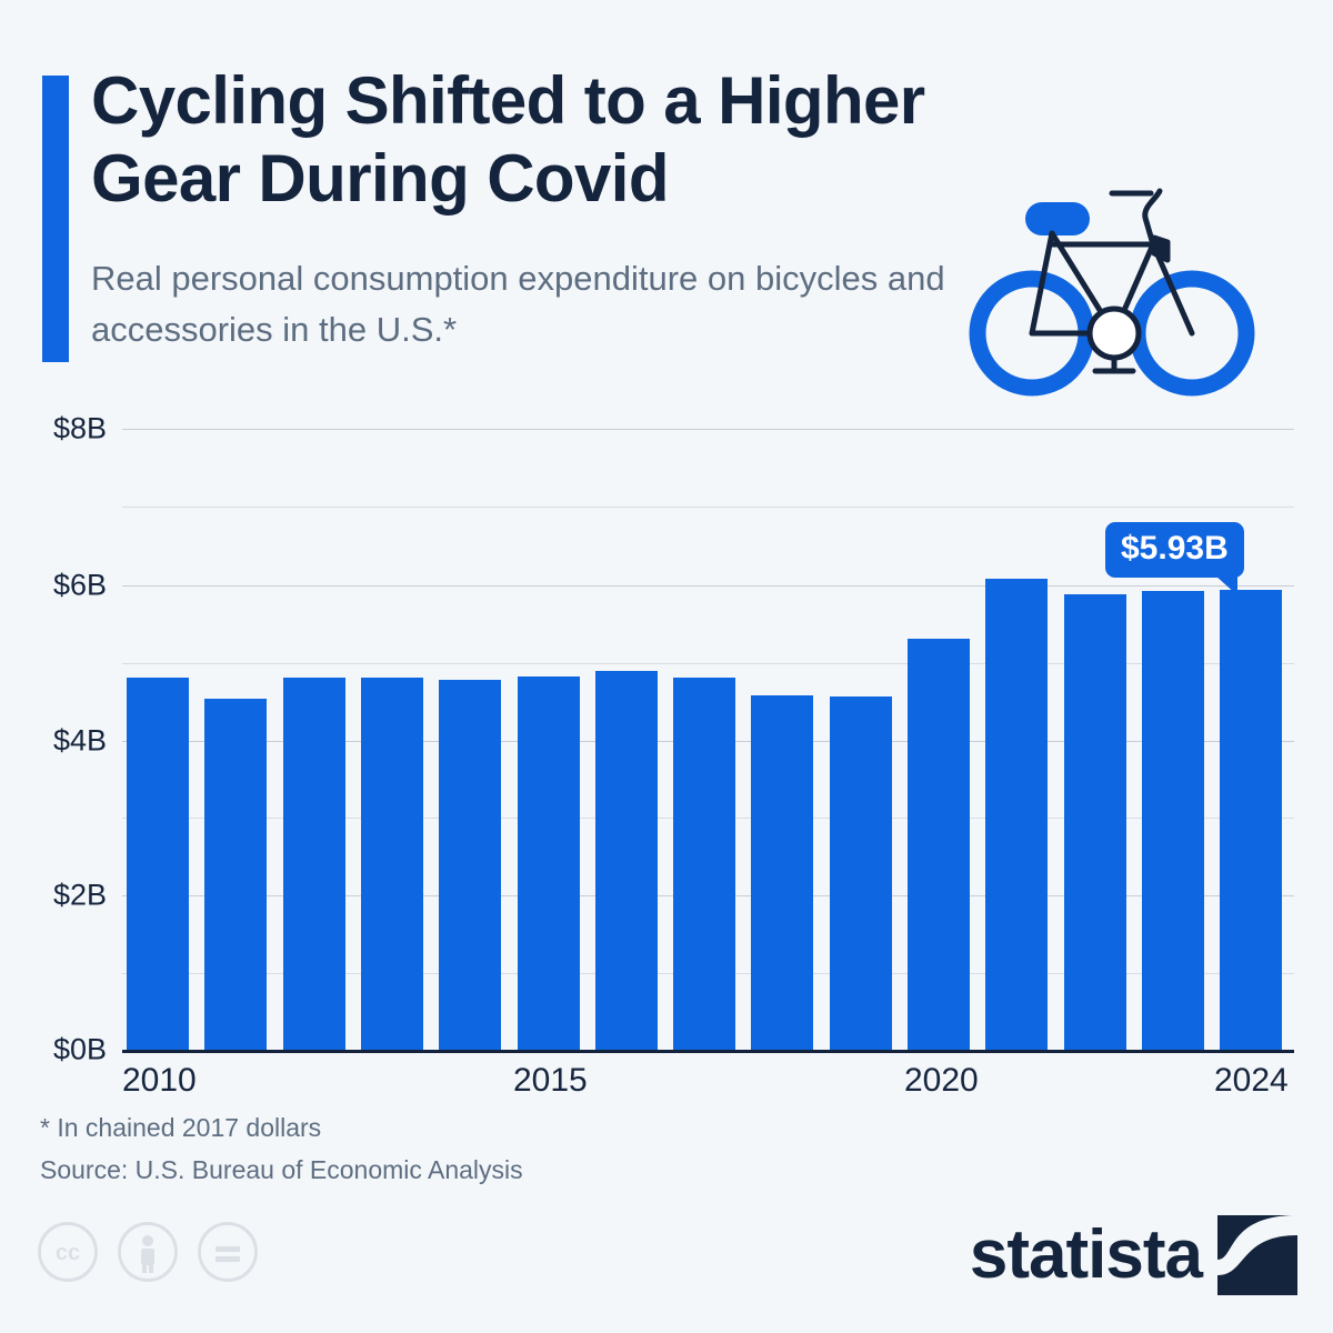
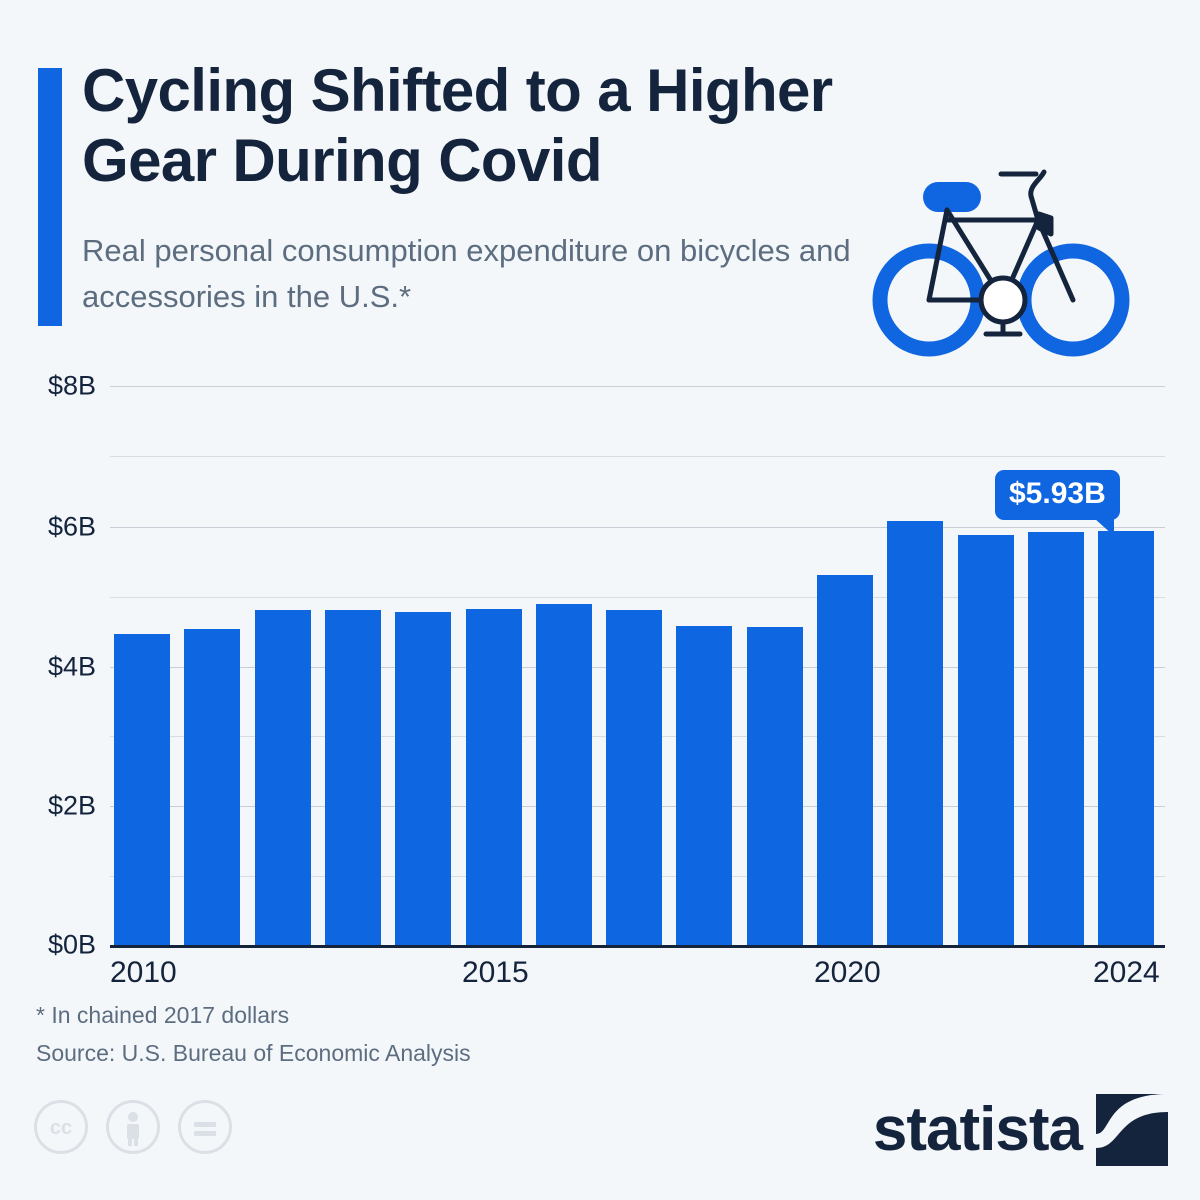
2010: $4.8B -> $4.5B
